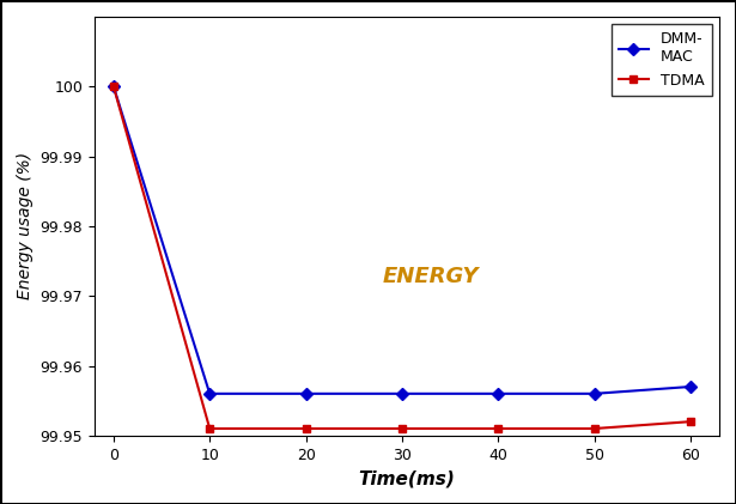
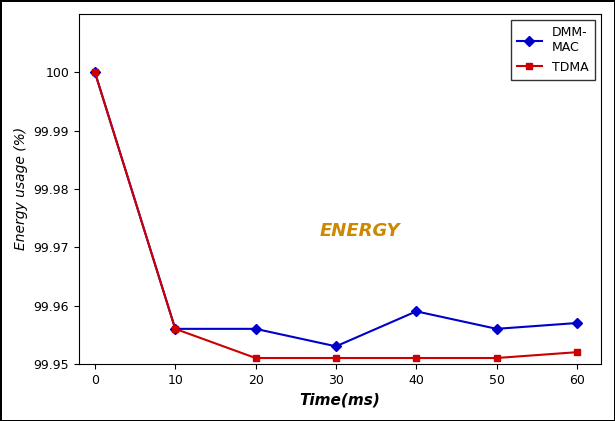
TDMA/10: 99.951 -> 99.956
DMM- MAC/30: 99.956 -> 99.953
DMM- MAC/40: 99.956 -> 99.959
